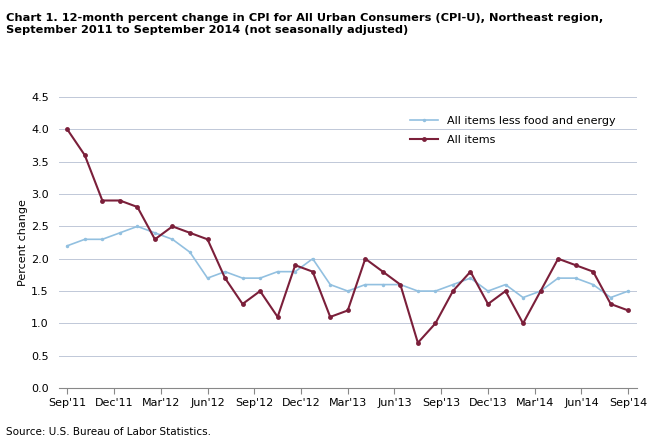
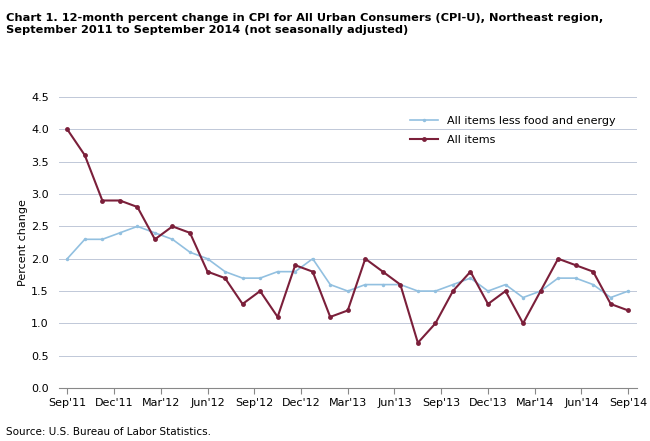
All items less food and energy/Sep'11: 2.2 -> 2.0
All items/Jun'12: 2.3 -> 1.8
All items less food and energy/Jun'12: 1.7 -> 2.0
